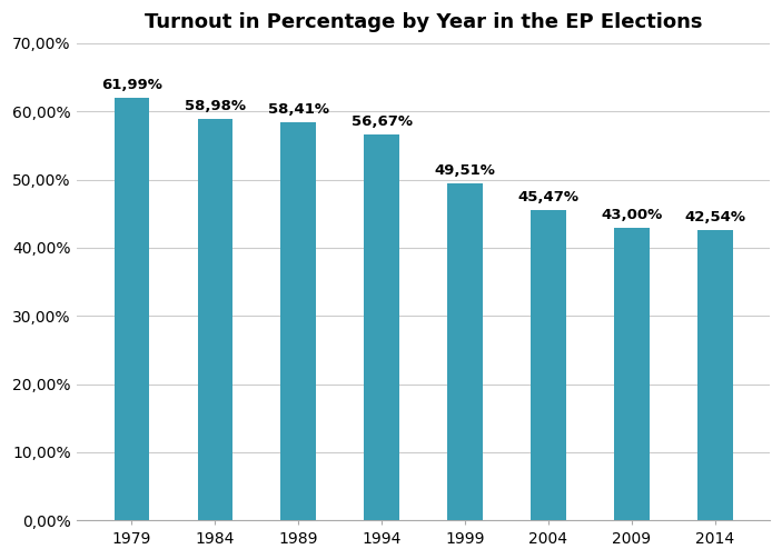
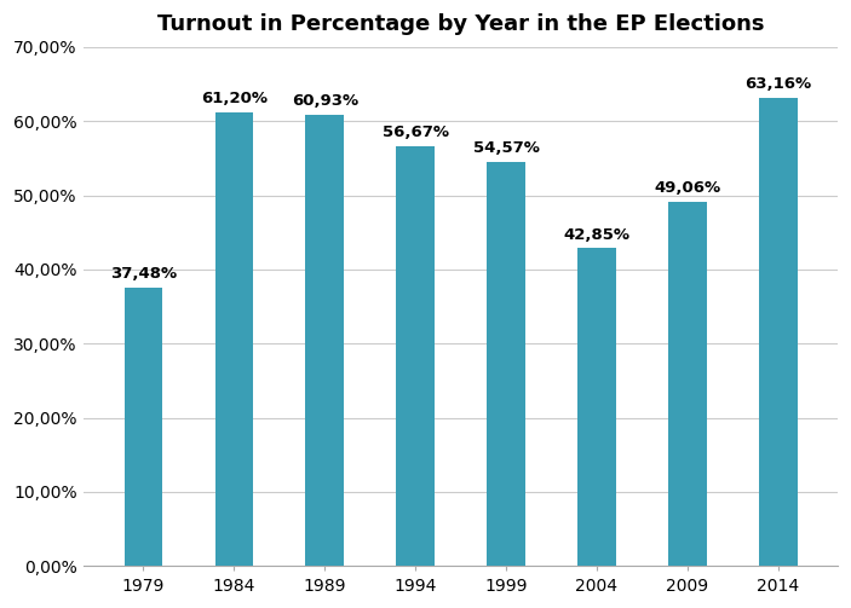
1979: 61,99% -> 37,48%
1984: 58,98% -> 61,20%
1989: 58,41% -> 60,93%
1999: 49,51% -> 54,57%
2004: 45,47% -> 42,85%
2009: 43,00% -> 49,06%
2014: 42,54% -> 63,16%
